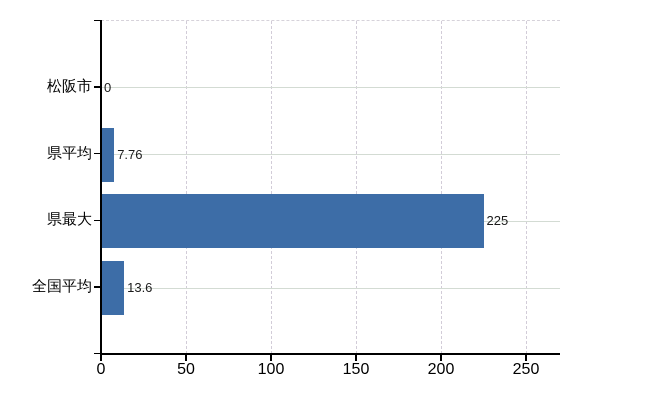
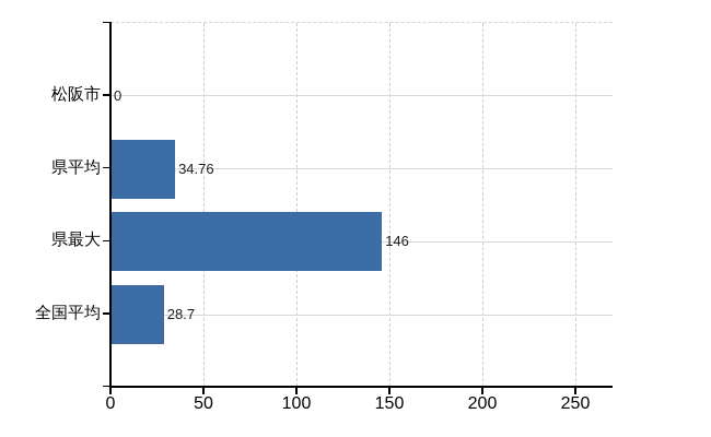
県平均: 7.76 -> 34.76
県最大: 225 -> 146
全国平均: 13.6 -> 28.7
